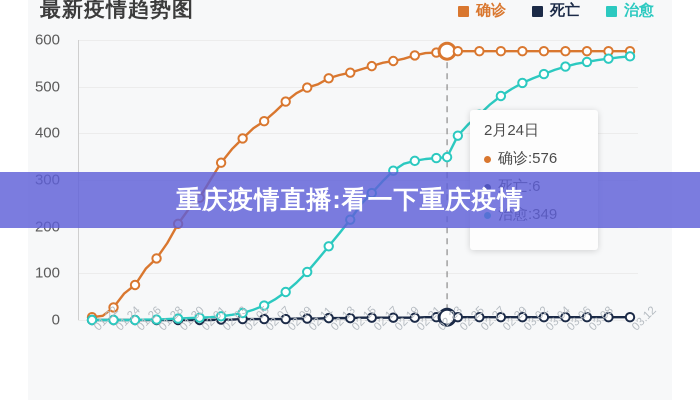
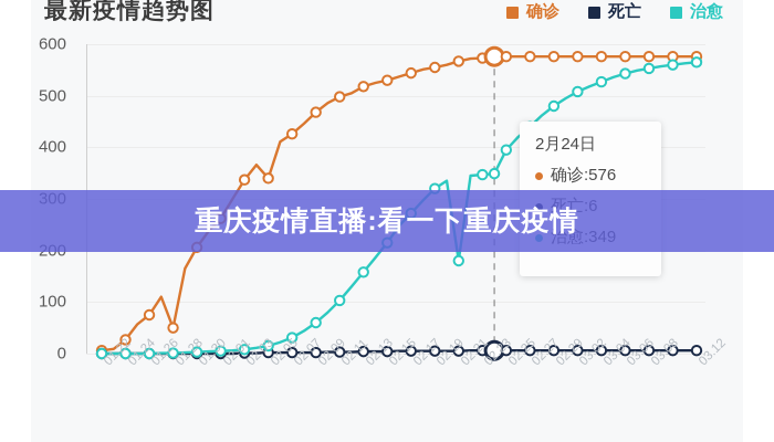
确诊/01.28: 130 -> 50
确诊/02.05: 390 -> 340
治愈/02.21: 340 -> 180
